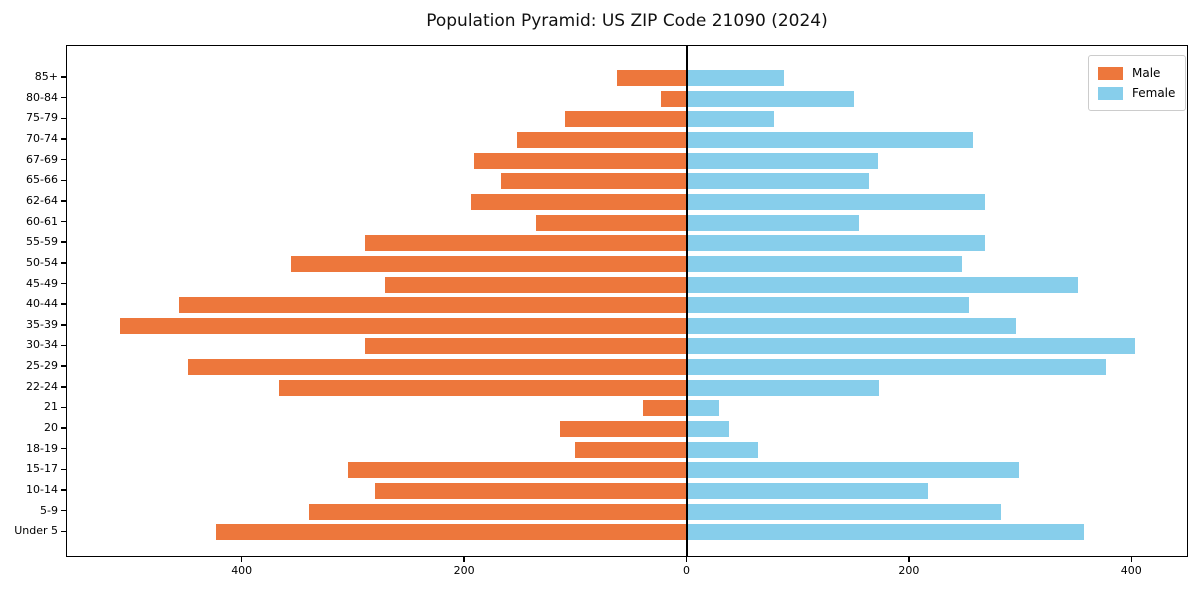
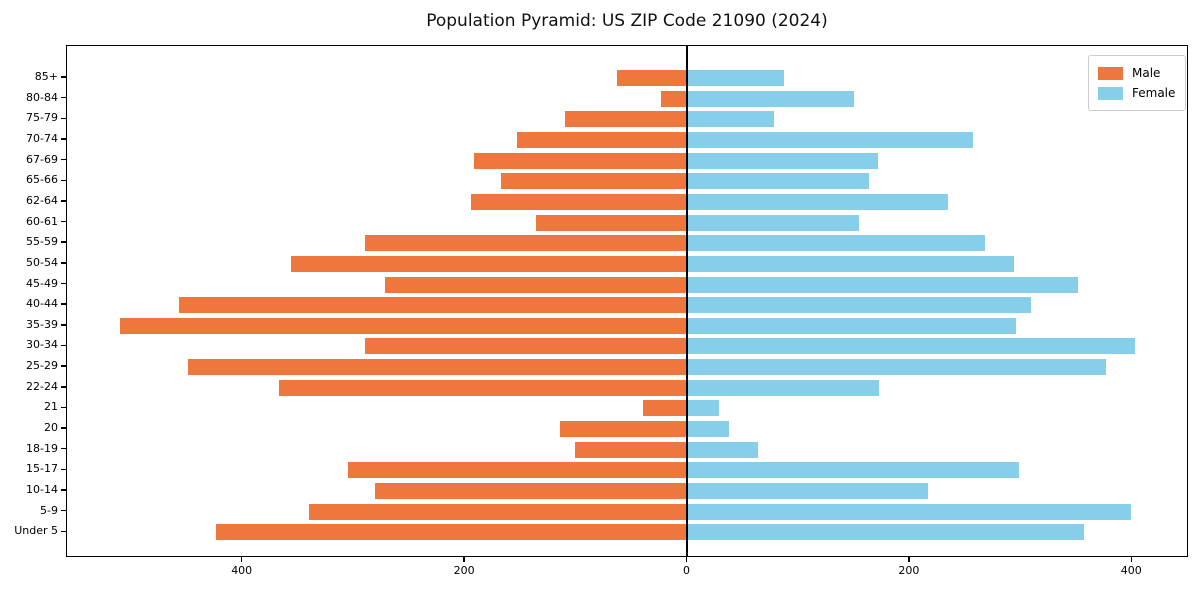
Female/62-64: 268 -> 234
Female/50-54: 247 -> 294
Female/40-44: 253 -> 309
Female/5-9: 282 -> 399
